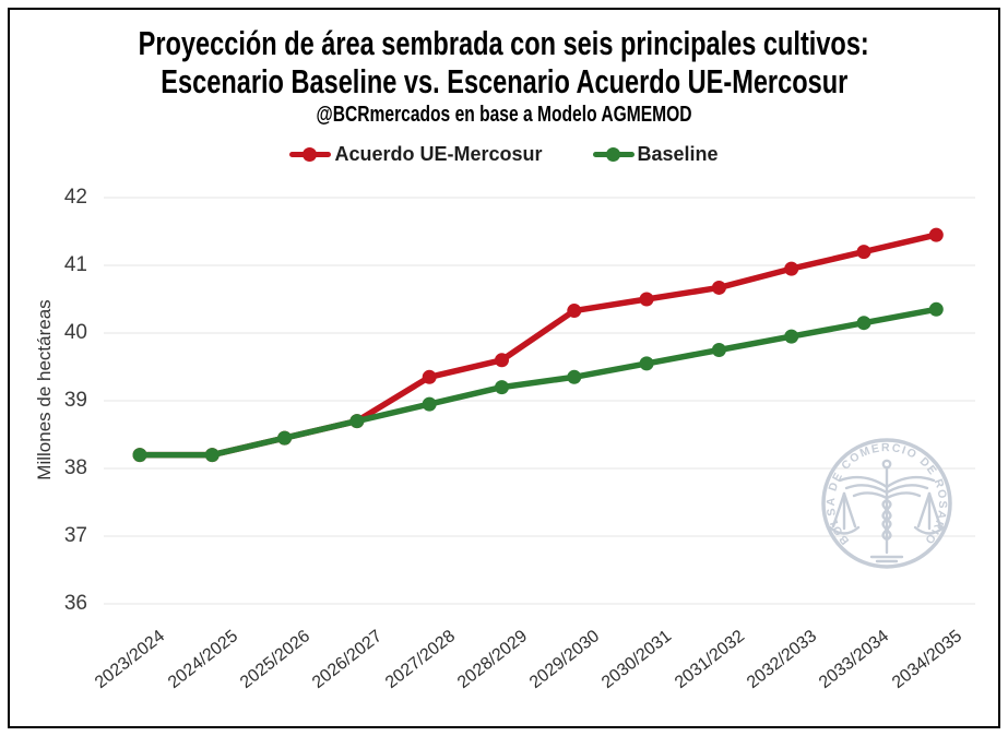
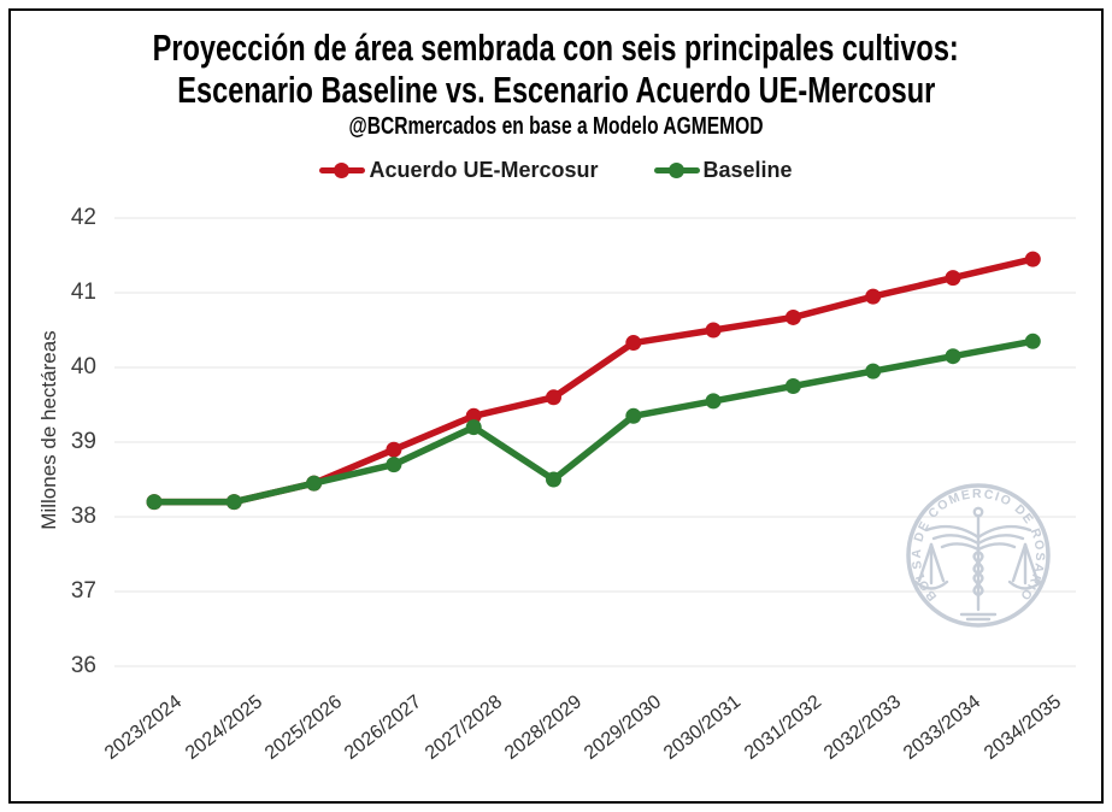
Acuerdo UE-Mercosur/2026/2027: 38.7 -> 38.9
Baseline/2027/2028: 39.0 -> 39.2
Baseline/2028/2029: 39.2 -> 38.5
